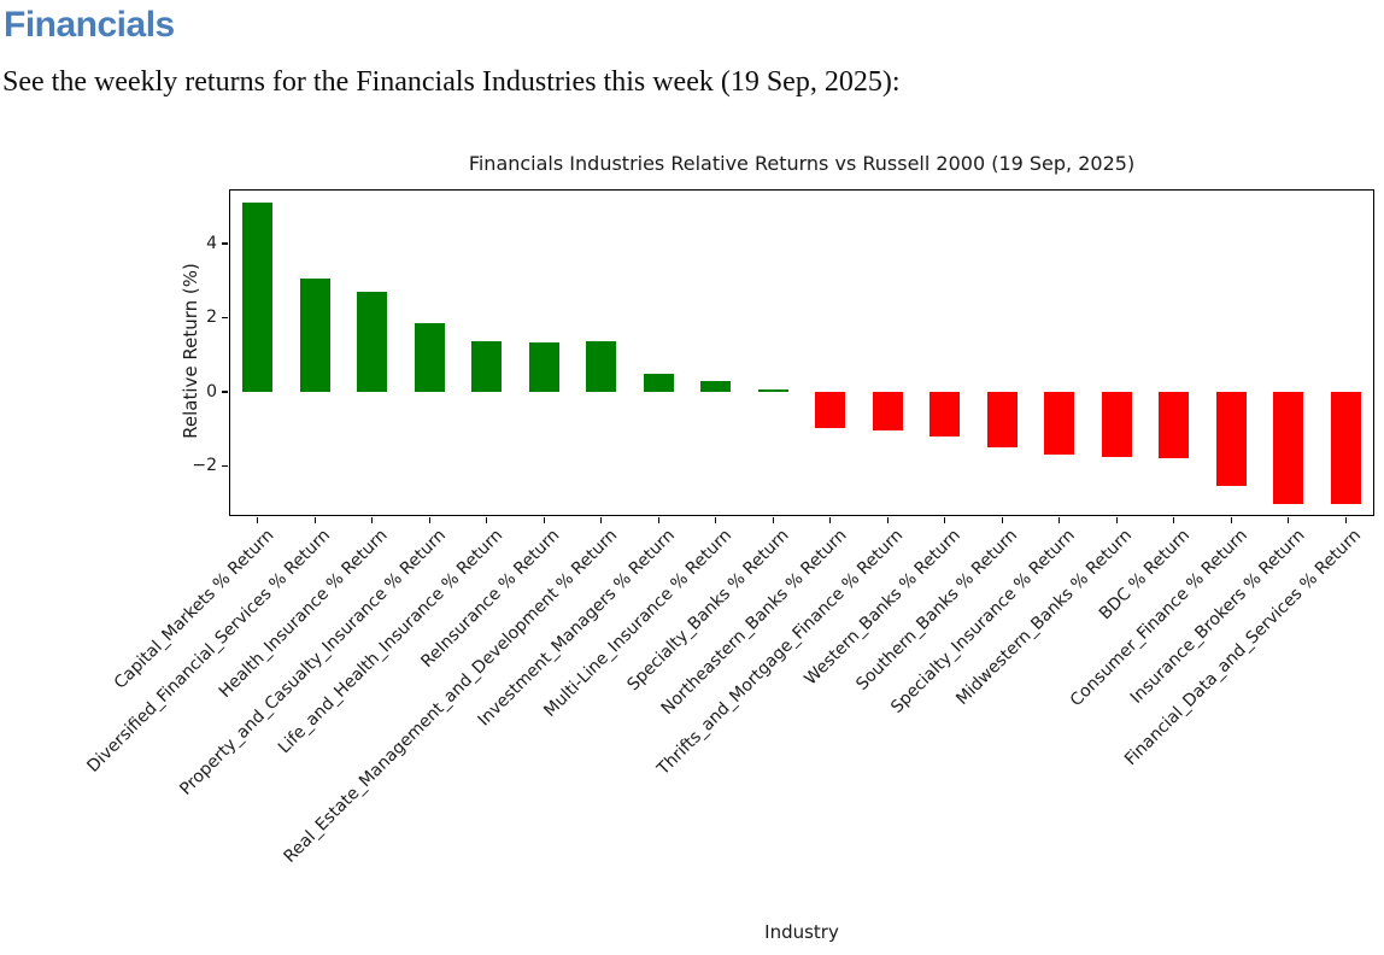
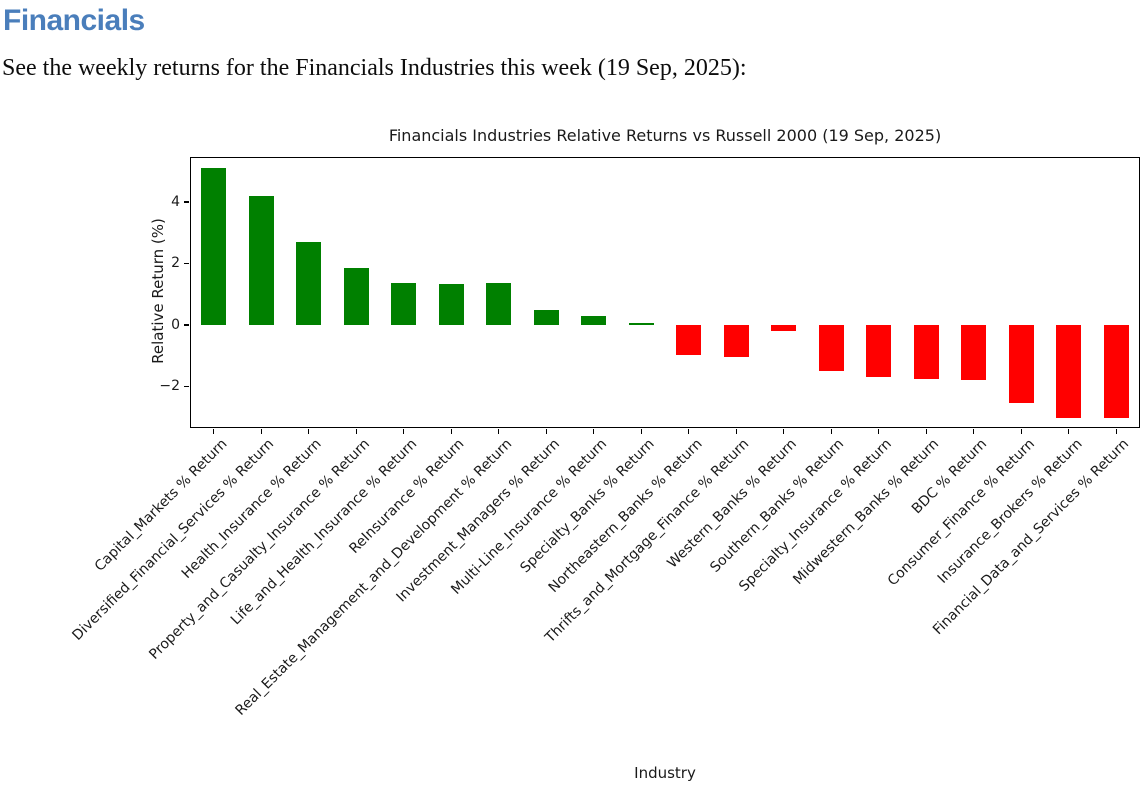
Diversified_Financial_Services % Return: 3.0 -> 4.2
Western_Banks % Return: -1.2 -> -0.2
